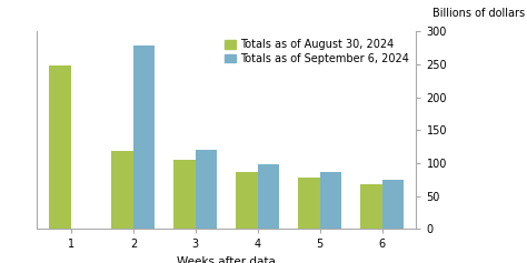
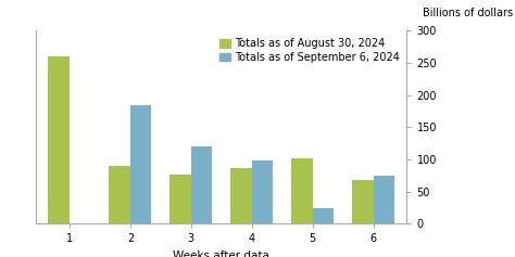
Totals as of August 30, 2024/1: 248 -> 260
Totals as of August 30, 2024/2: 118 -> 90
Totals as of September 6, 2024/2: 278 -> 184
Totals as of August 30, 2024/3: 105 -> 76
Totals as of August 30, 2024/5: 78 -> 102
Totals as of September 6, 2024/5: 87 -> 24
